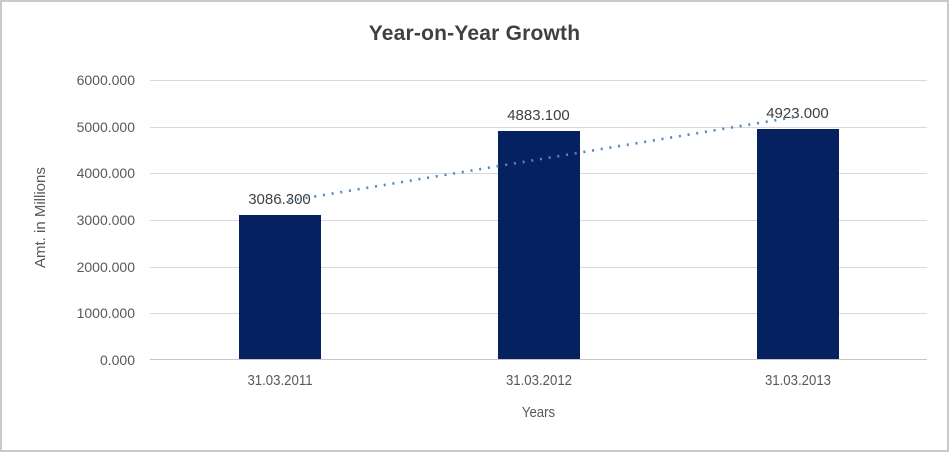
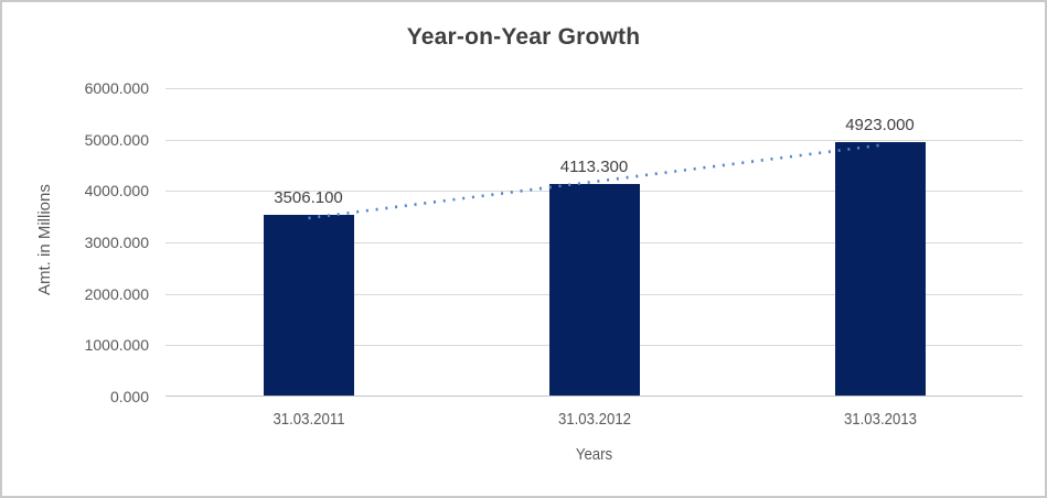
31.03.2011: 3086.300 -> 3506.100
31.03.2012: 4883.100 -> 4113.300
